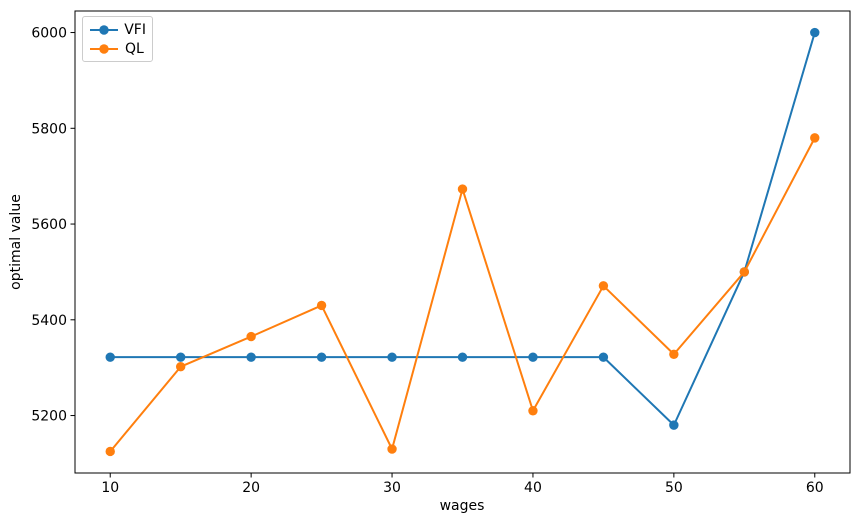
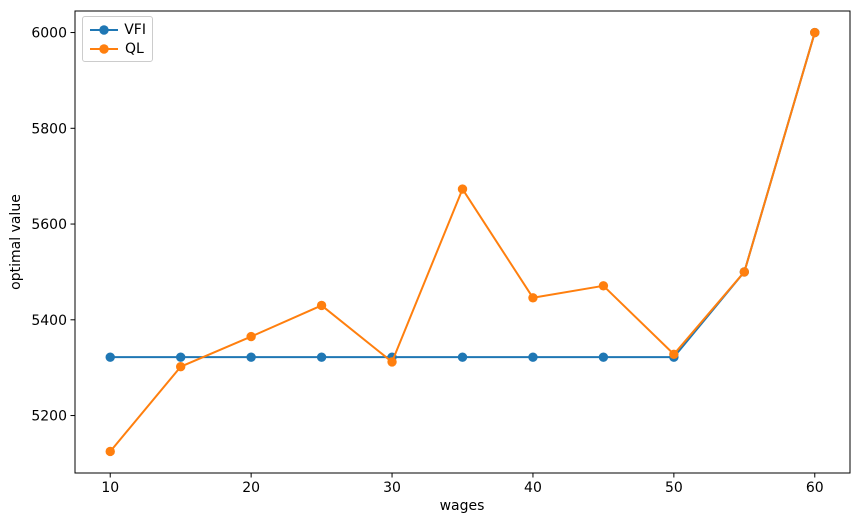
QL/30: 5130 -> 5310
QL/40: 5210 -> 5450
VFI/50: 5180 -> 5320
QL/60: 5780 -> 6000
